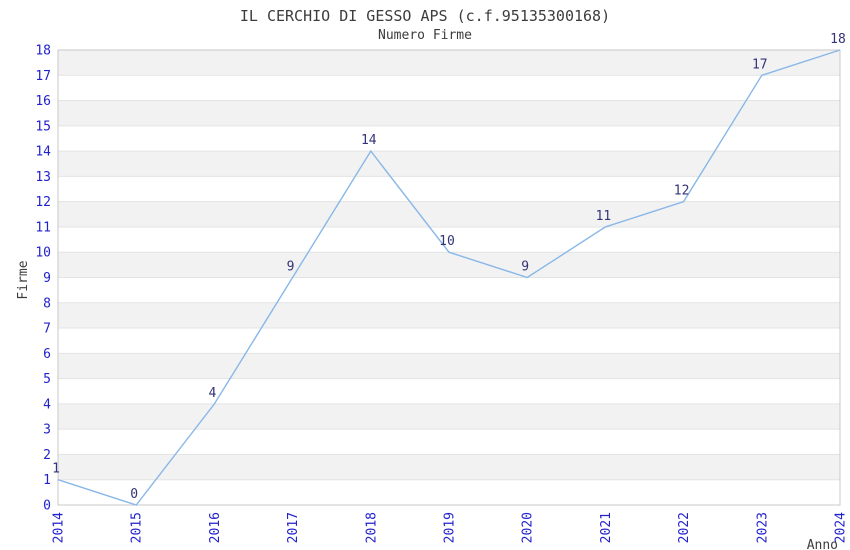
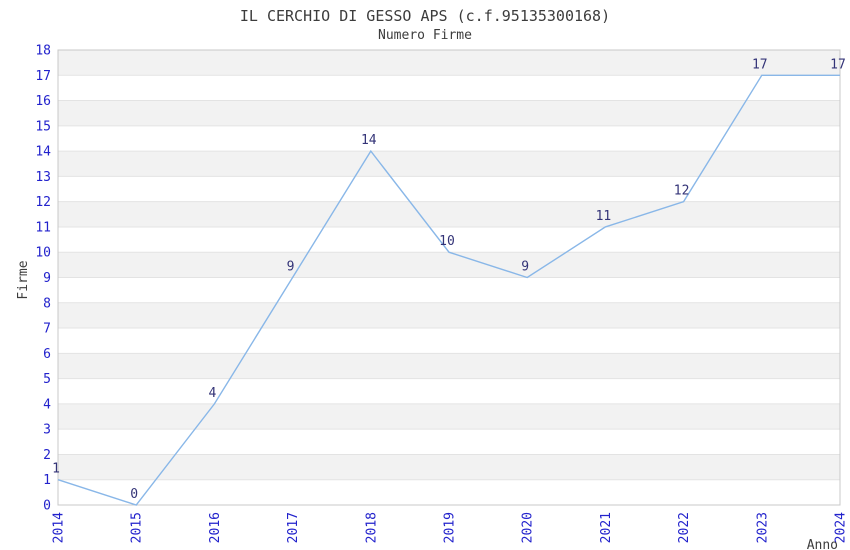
2024: 18 -> 17
